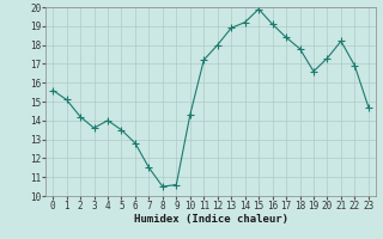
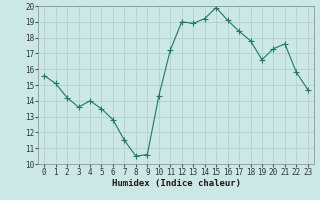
12: 18.0 -> 19.0
21: 18.2 -> 17.6
22: 16.9 -> 15.8
